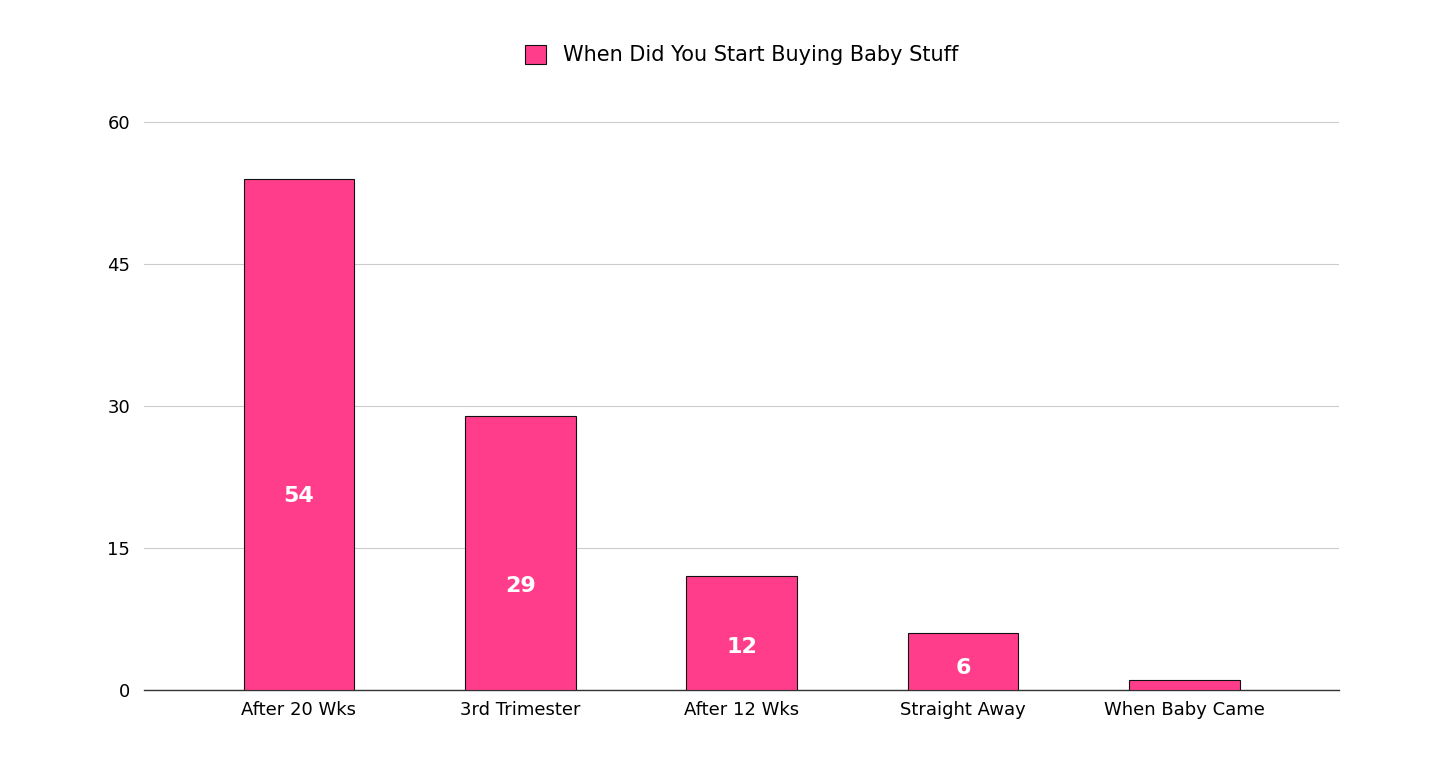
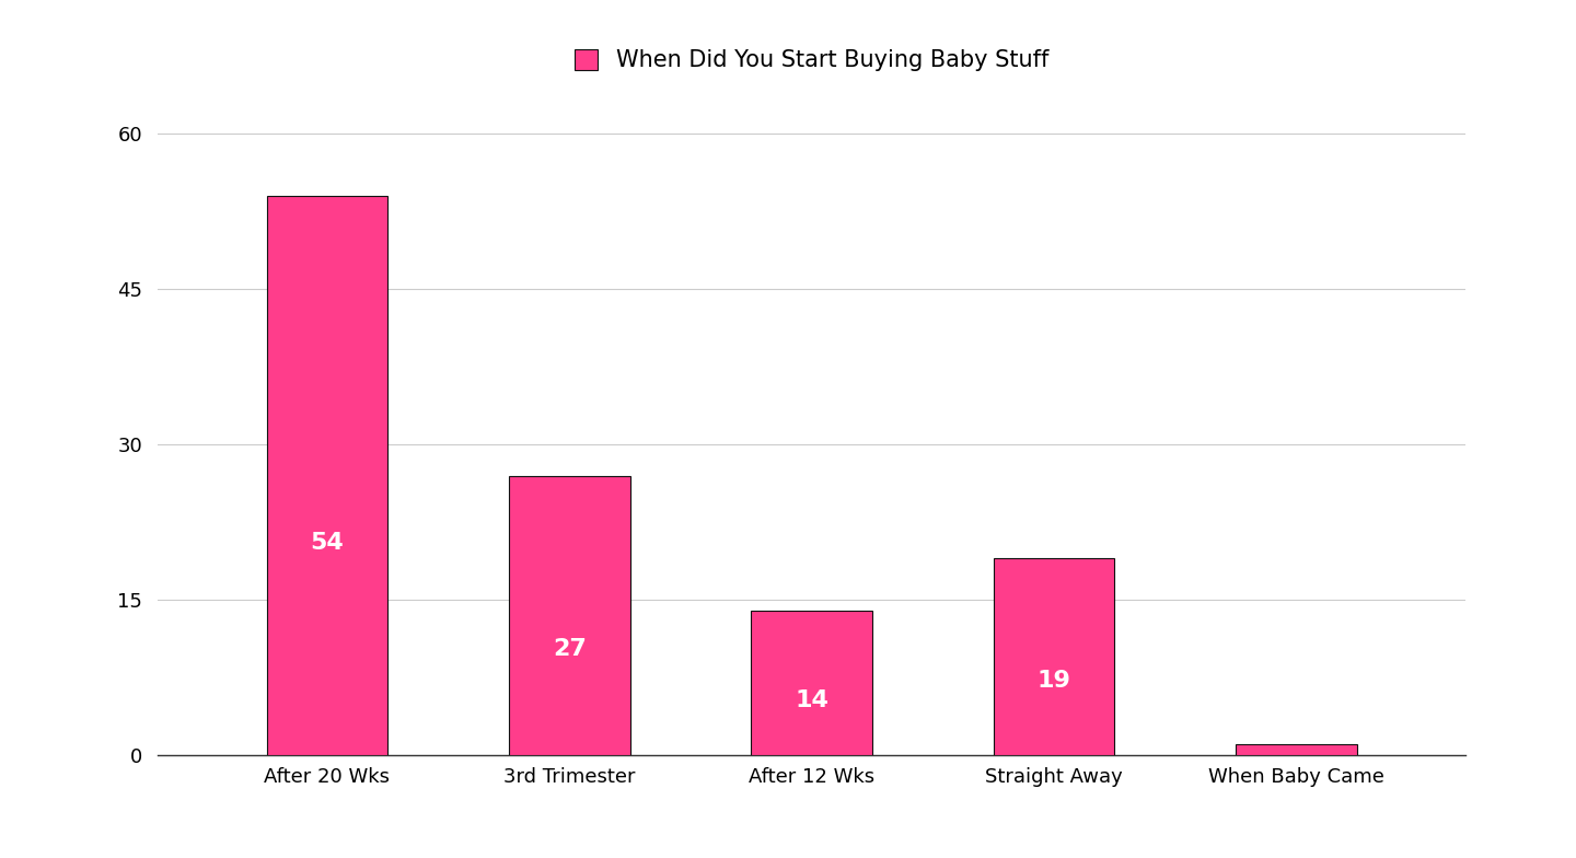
3rd Trimester: 29 -> 27
After 12 Wks: 12 -> 14
Straight Away: 6 -> 19
